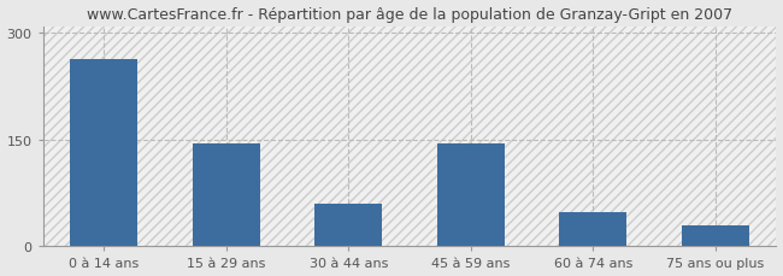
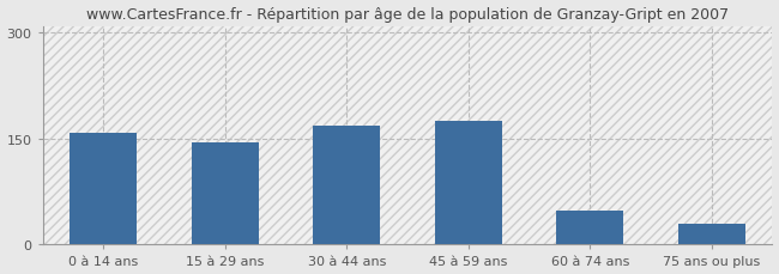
0 à 14 ans: 264 -> 158
30 à 44 ans: 60 -> 168
45 à 59 ans: 144 -> 176
